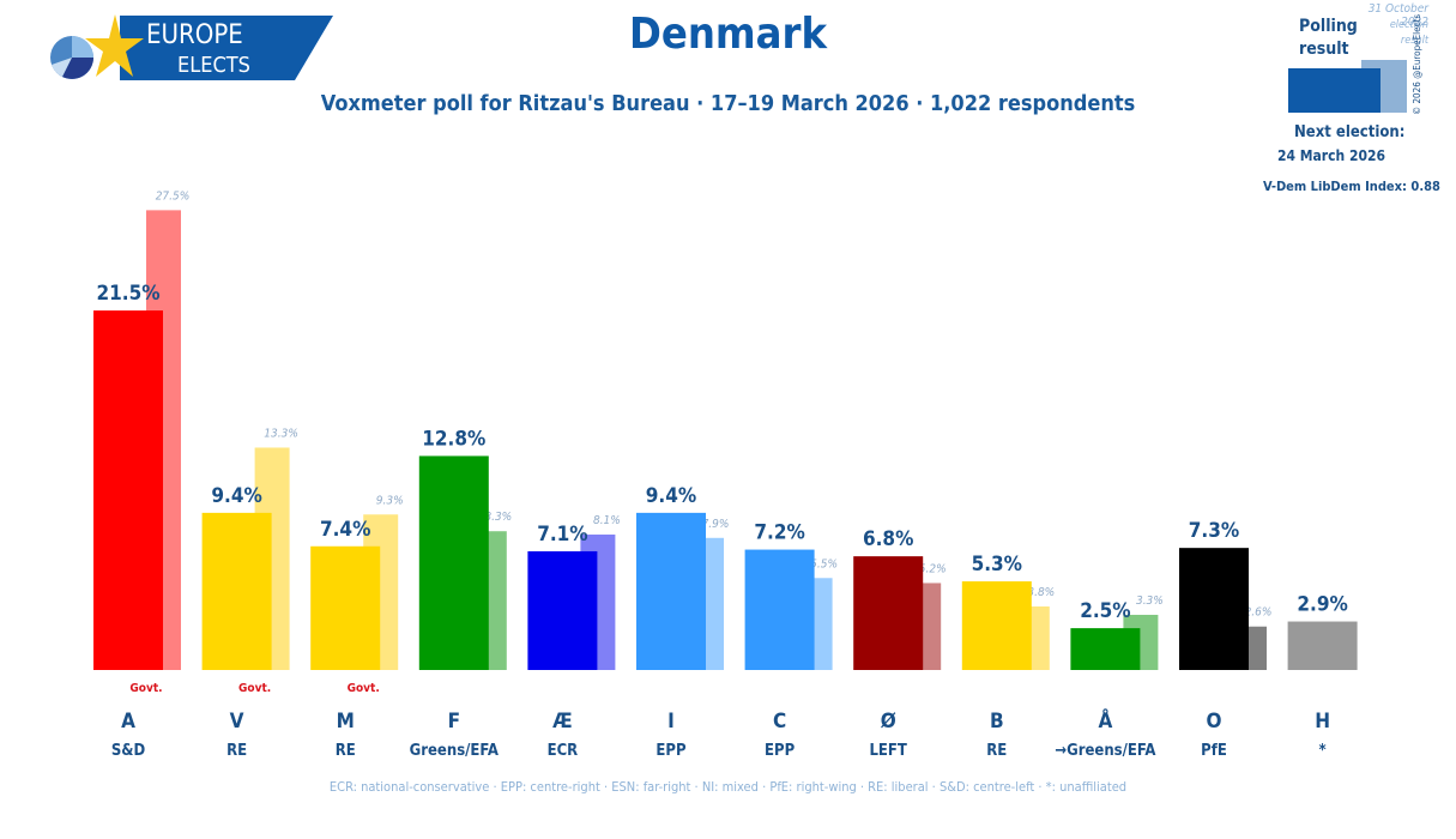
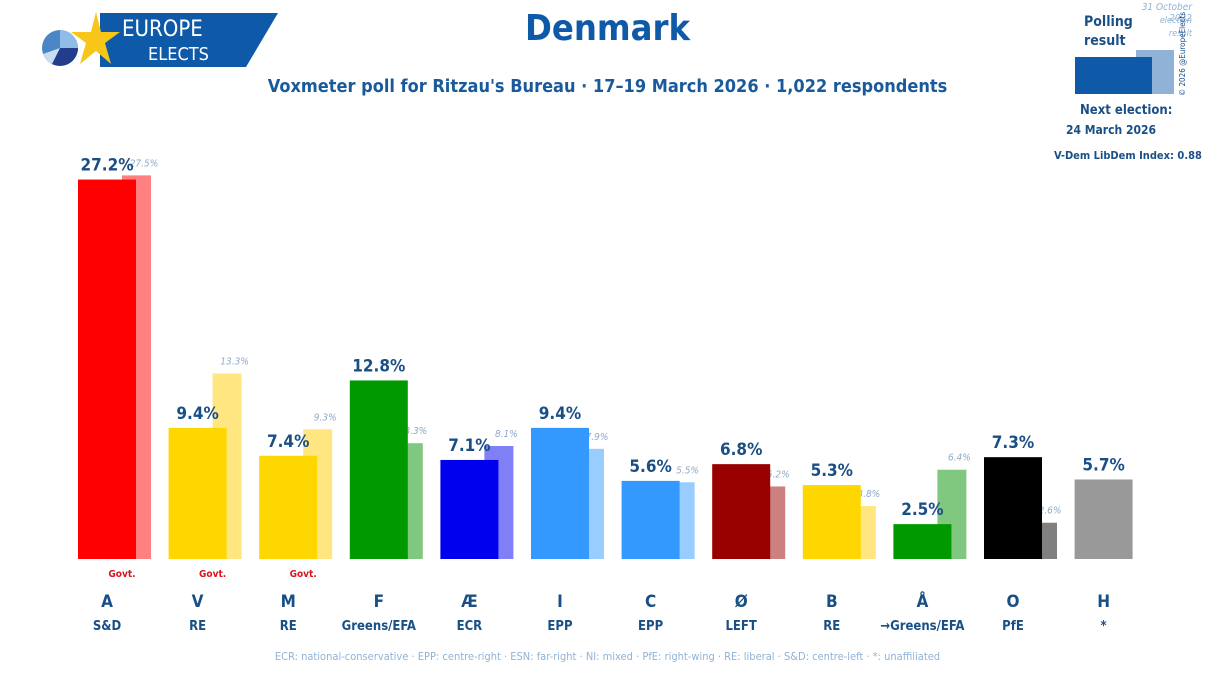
Polling result/A: 21.5% -> 27.2%
Polling result/C: 7.2% -> 5.6%
31 October 2022 election result/Å: 3.3% -> 6.4%
Polling result/H: 2.9% -> 5.7%
